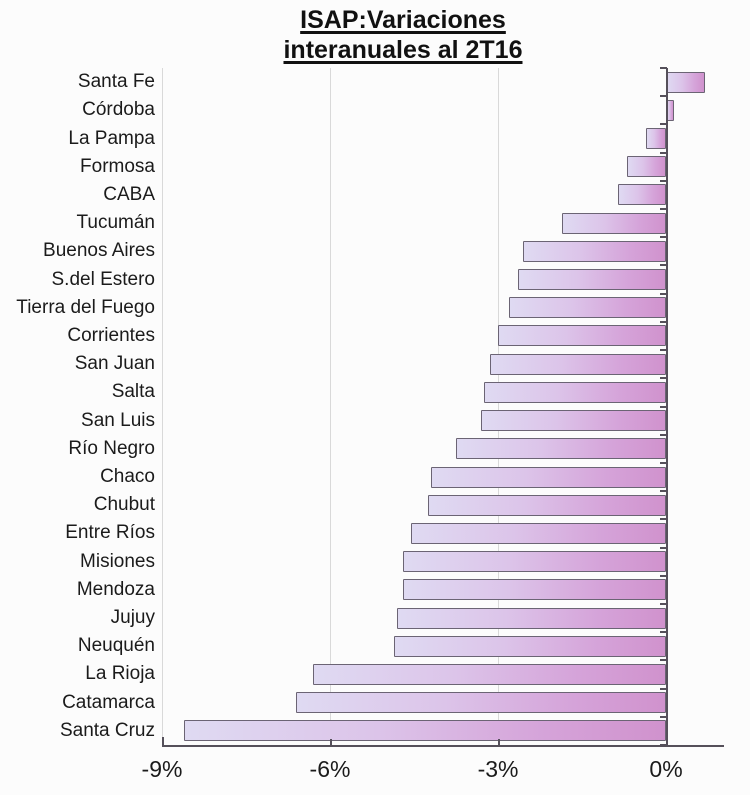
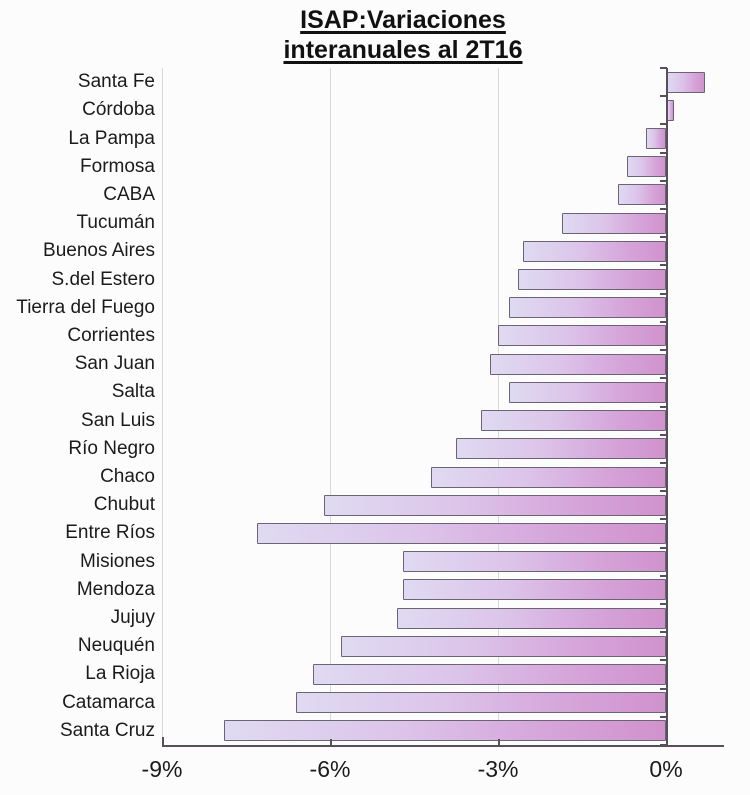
Salta: -3.2% -> -2.8%
Chubut: -4.2% -> -6.1%
Entre Ríos: -4.5% -> -7.3%
Neuquén: -4.8% -> -5.8%
Santa Cruz: -8.6% -> -7.9%
